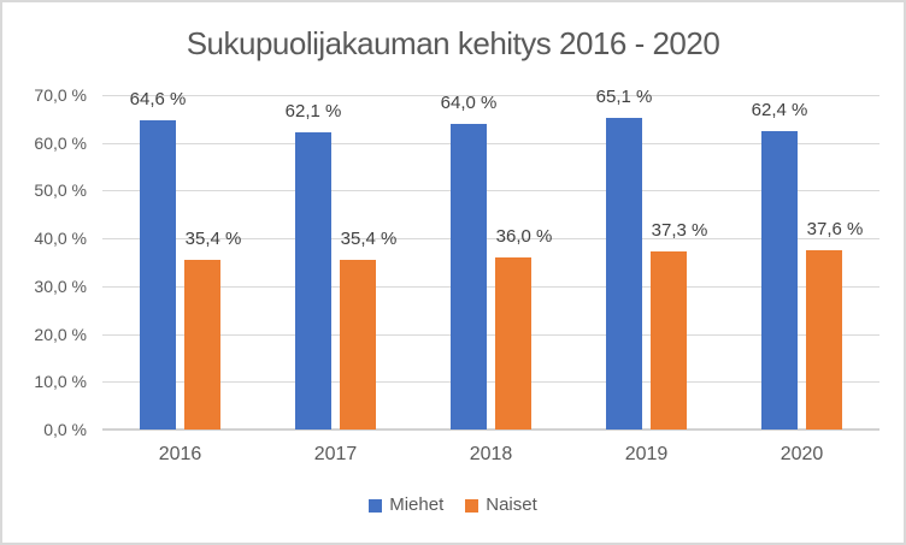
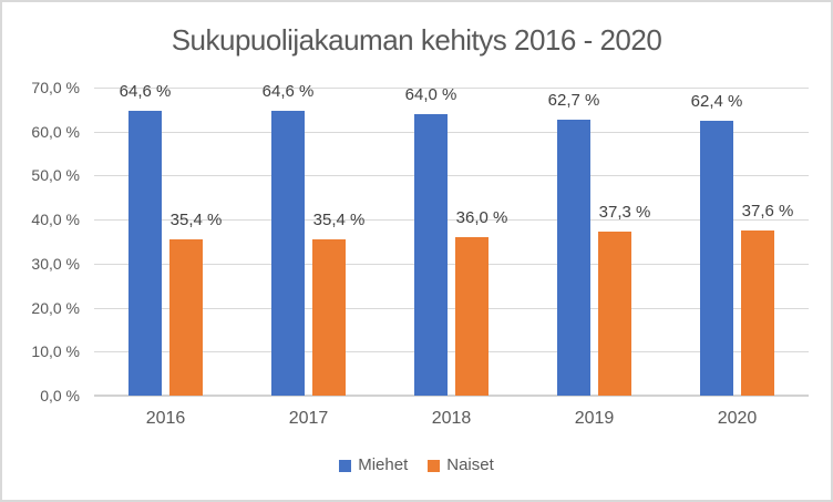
Miehet/2017: 62,1 -> 64,6
Miehet/2019: 65,1 -> 62,7
